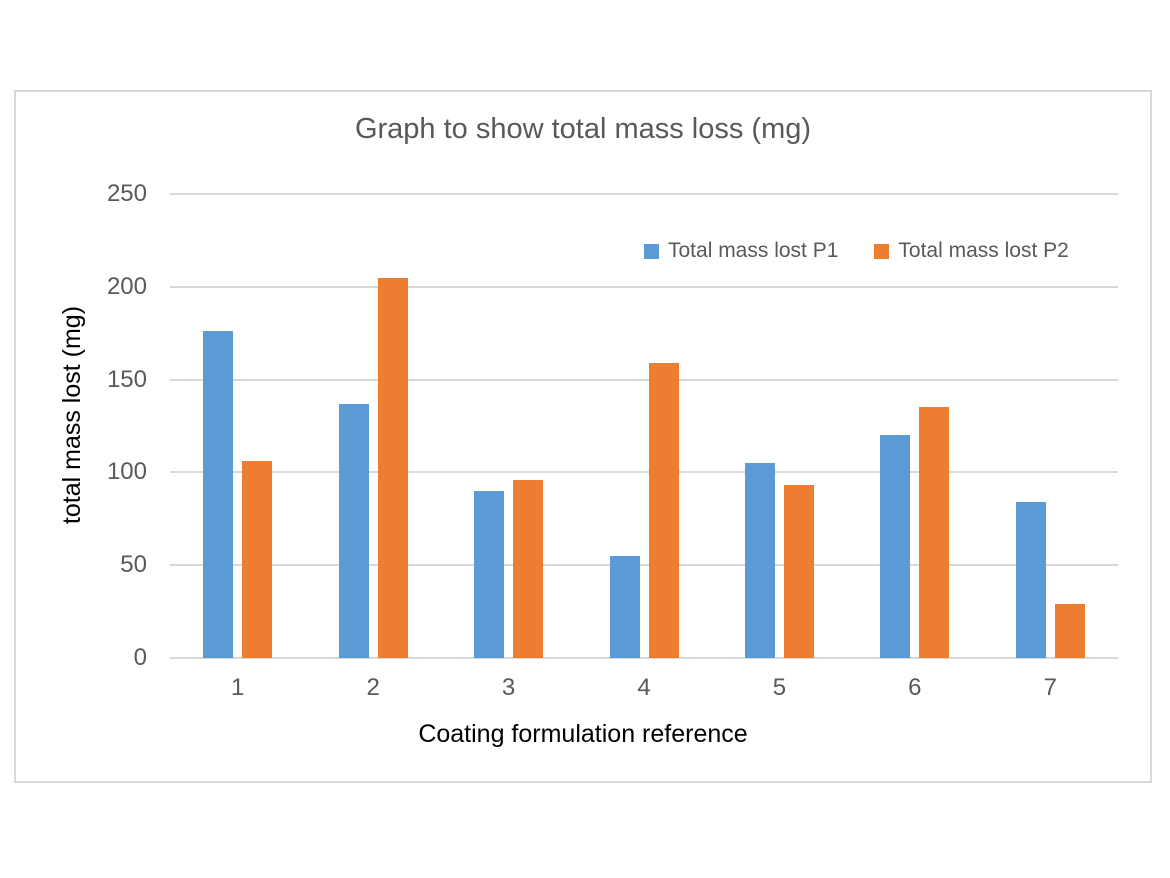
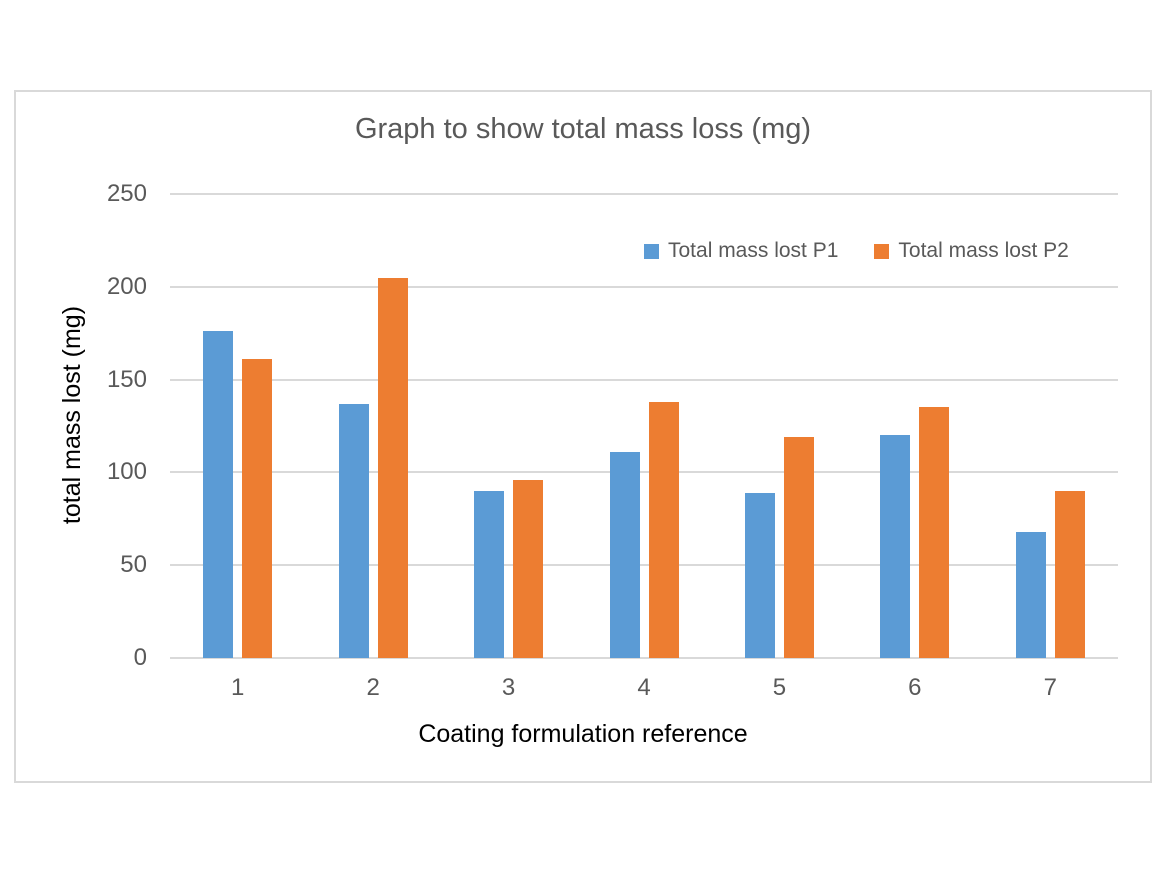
Total mass lost P2/1: 106 -> 161
Total mass lost P1/4: 55 -> 111
Total mass lost P2/4: 159 -> 138
Total mass lost P1/5: 105 -> 89
Total mass lost P2/5: 93 -> 119
Total mass lost P1/7: 84 -> 68
Total mass lost P2/7: 29 -> 90
